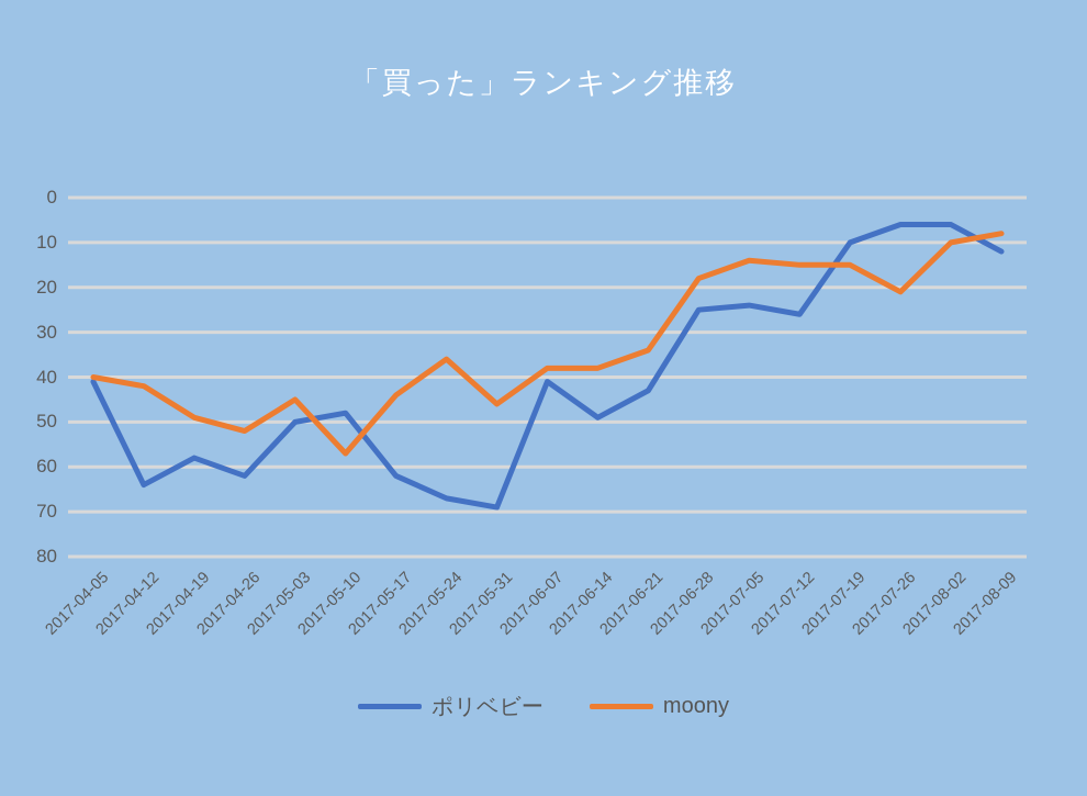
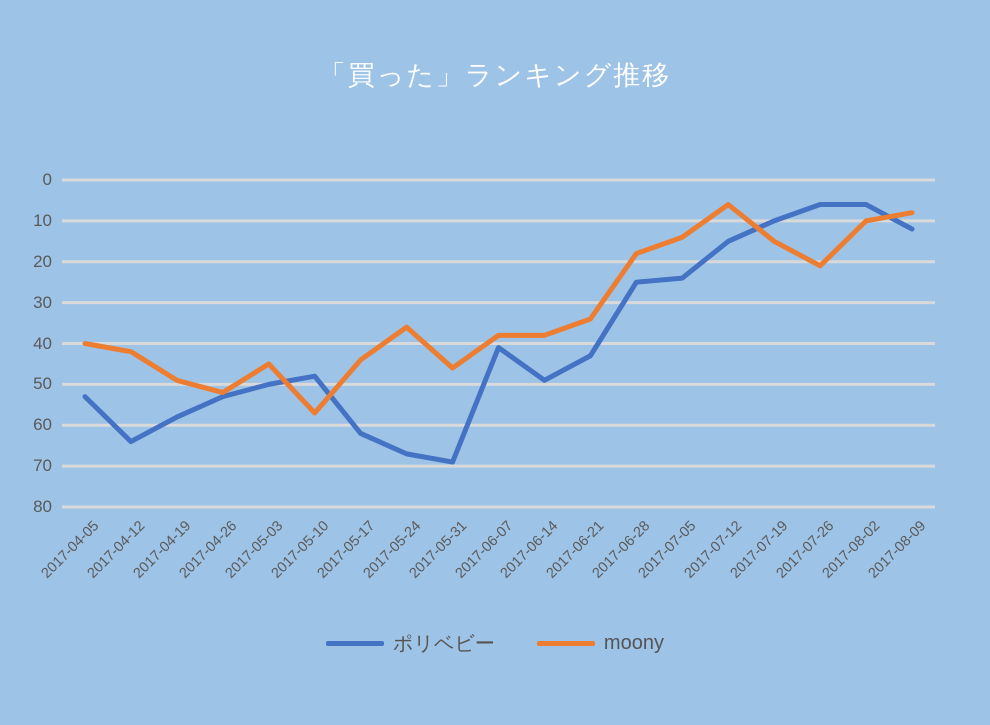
ポリベビー/2017-04-05: 41 -> 53
ポリベビー/2017-04-26: 62 -> 53
ポリベビー/2017-07-12: 26 -> 15
moony/2017-07-12: 15 -> 6
